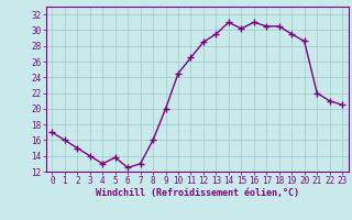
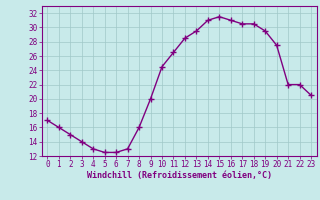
5: 13.8 -> 12.5
15: 30.2 -> 31.5
20: 28.6 -> 27.5
22: 21.0 -> 22.0
